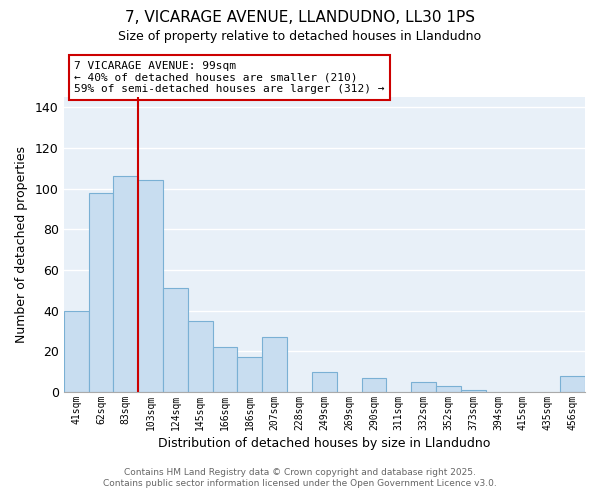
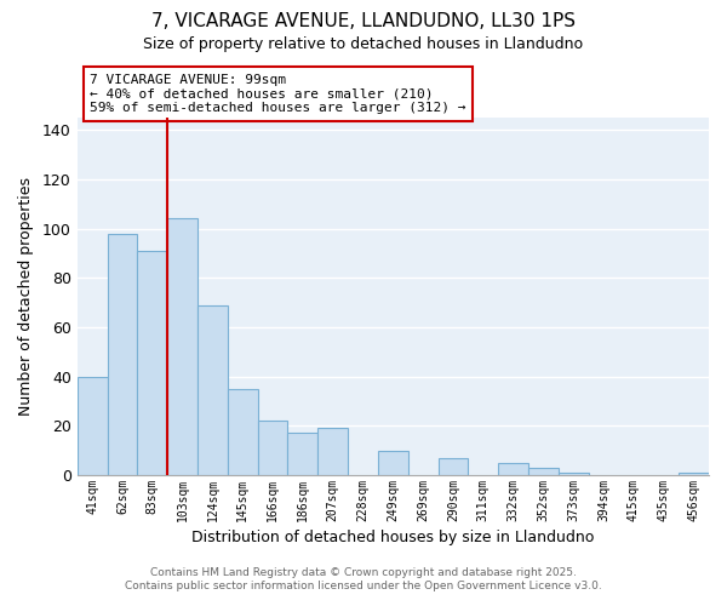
83sqm: 106 -> 91
124sqm: 51 -> 69
207sqm: 27 -> 19
456sqm: 8 -> 1
